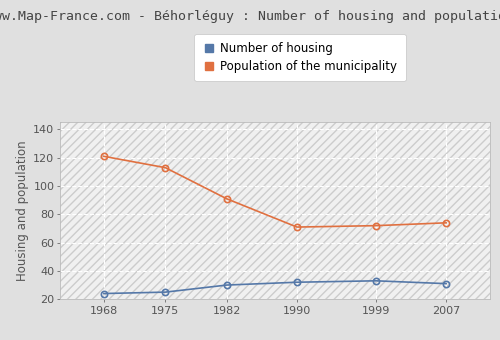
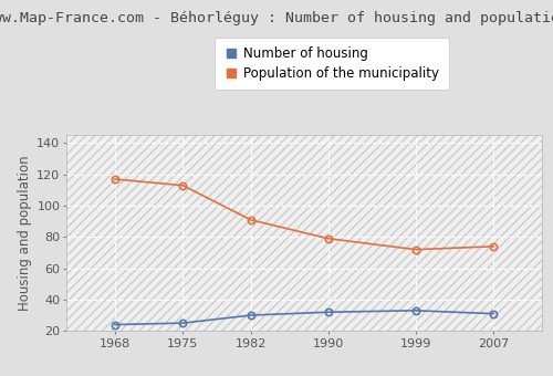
Population of the municipality/1968: 121 -> 117
Population of the municipality/1990: 71 -> 79
